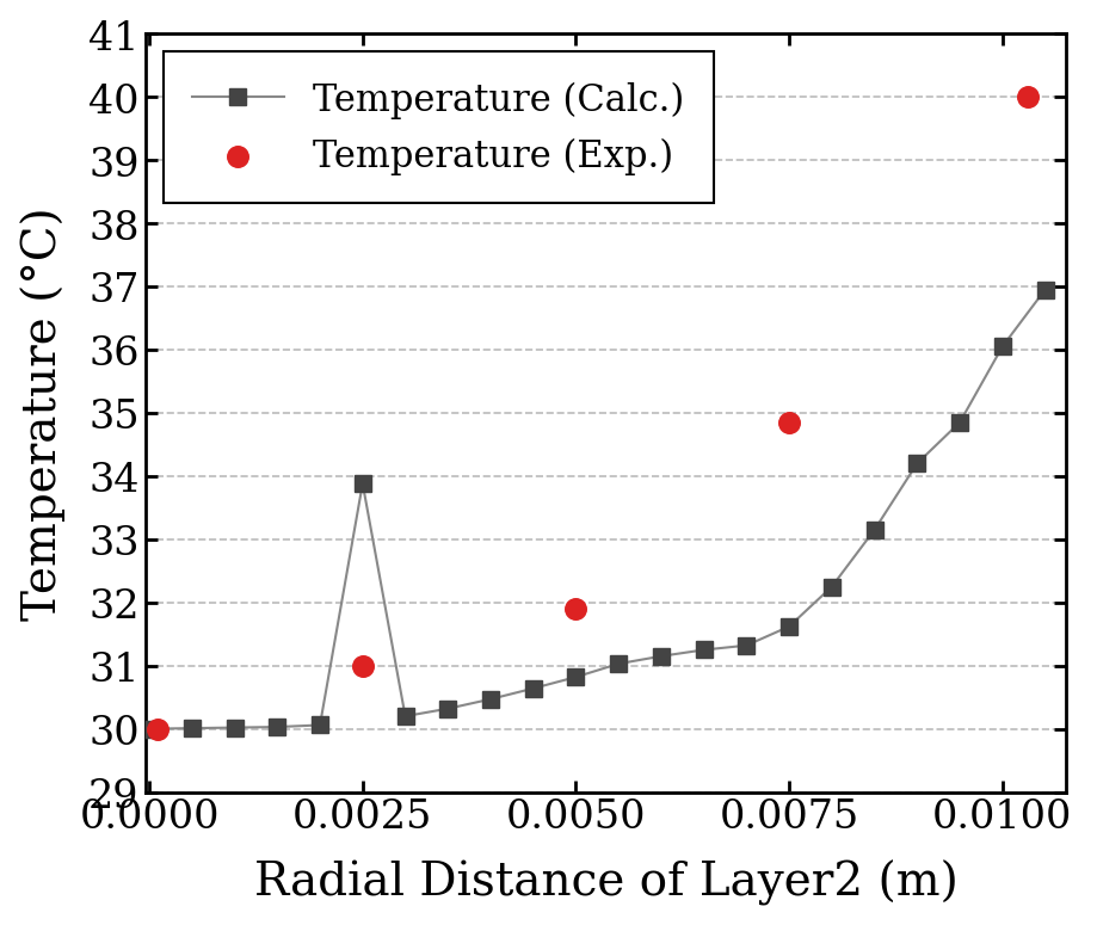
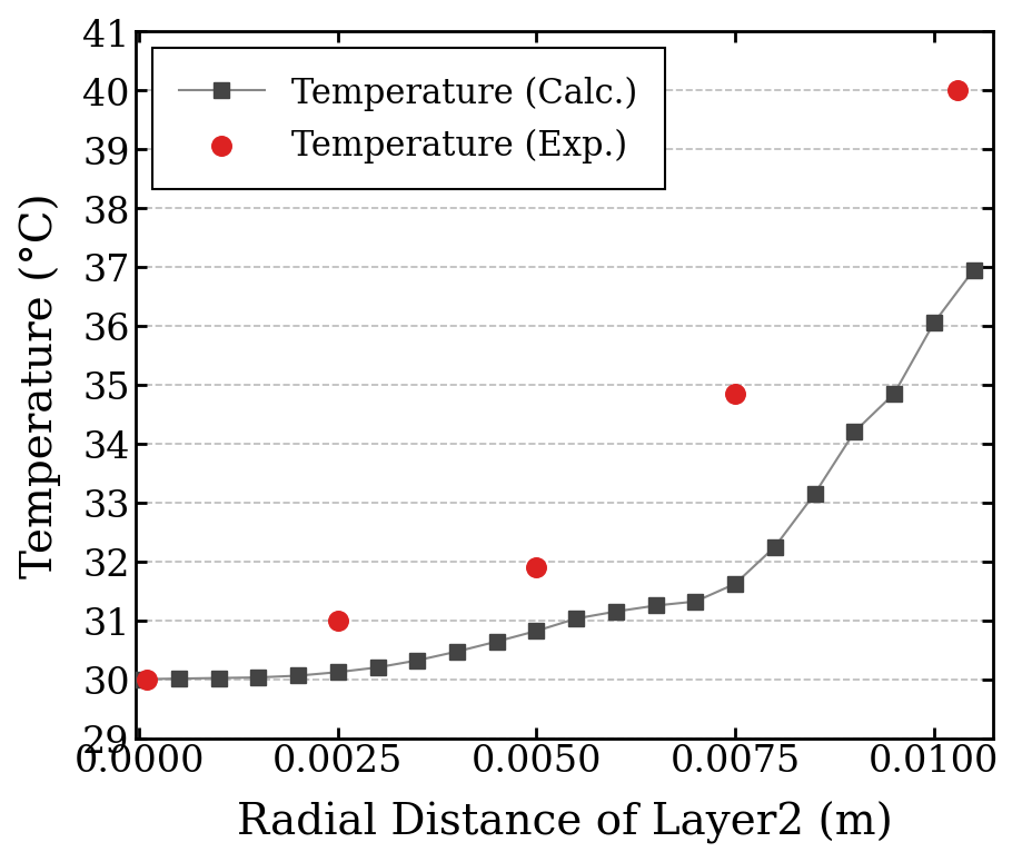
Temperature (Calc.)/0.0025: 33.88 -> 30.12
